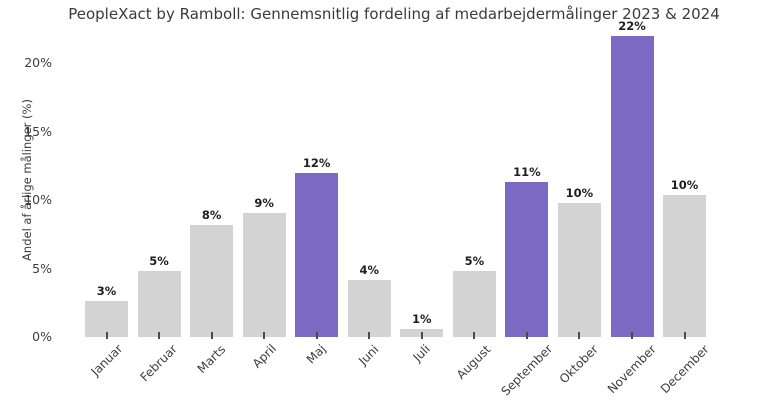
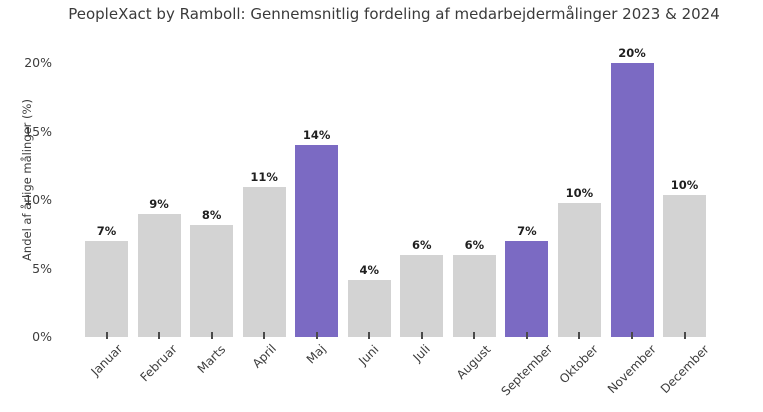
Januar: 3% -> 7%
Februar: 5% -> 9%
April: 9% -> 11%
Maj: 12% -> 14%
Juli: 1% -> 6%
August: 5% -> 6%
September: 11% -> 7%
November: 22% -> 20%
